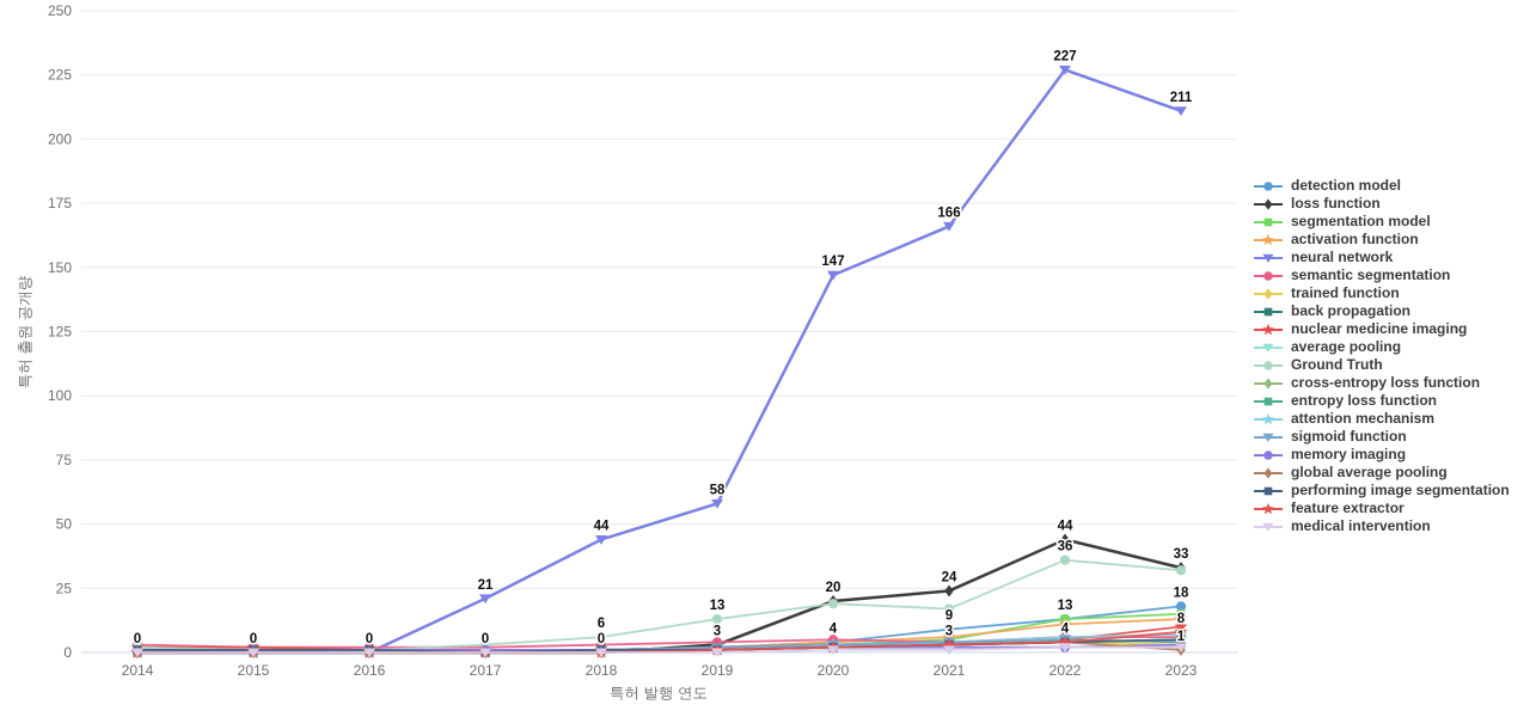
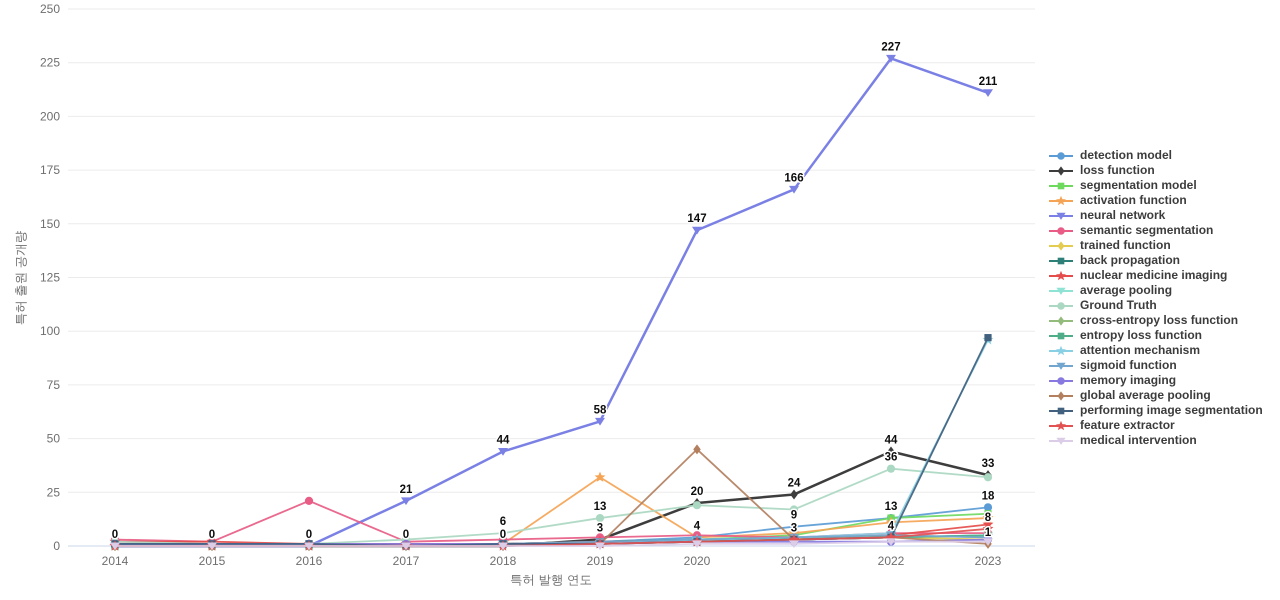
semantic segmentation/2016: 2 -> 21
activation function/2019: 2 -> 32
global average pooling/2020: 2 -> 45
attention mechanism/2023: 7 -> 96
performing image segmentation/2023: 5 -> 97
